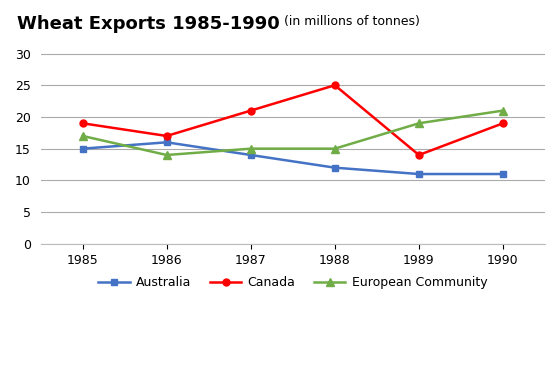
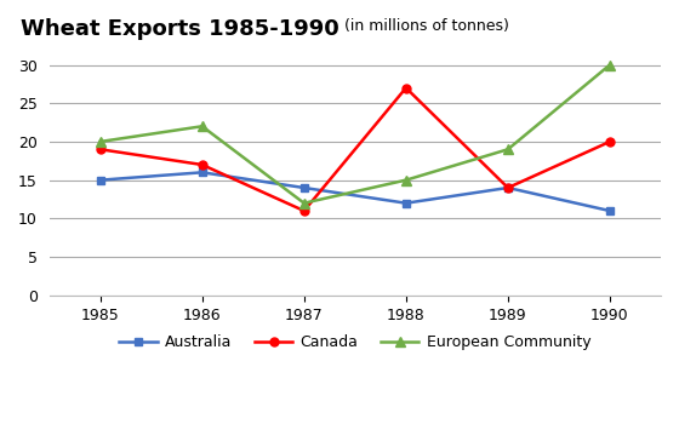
European Community/1985: 17 -> 20
European Community/1986: 14 -> 22
Canada/1987: 21 -> 11
European Community/1987: 15 -> 12
Canada/1988: 25 -> 27
Australia/1989: 11 -> 14
Canada/1990: 19 -> 20
European Community/1990: 21 -> 30
